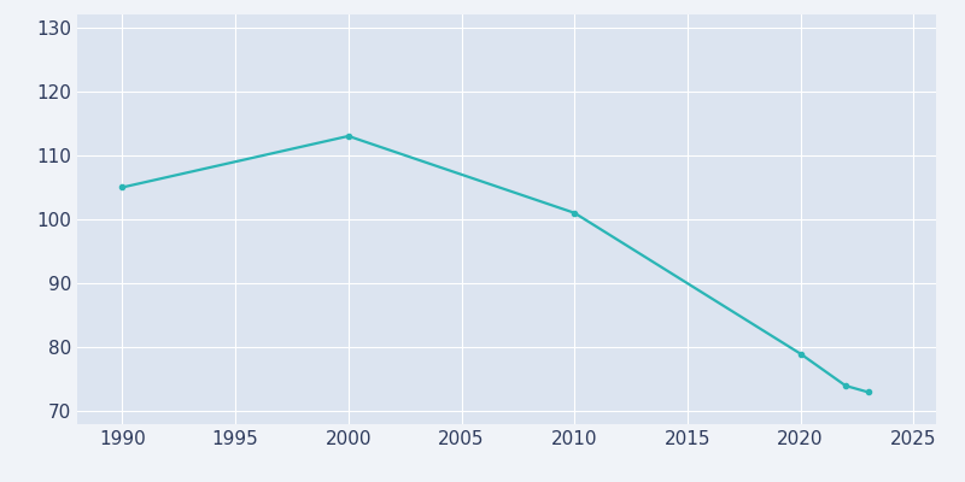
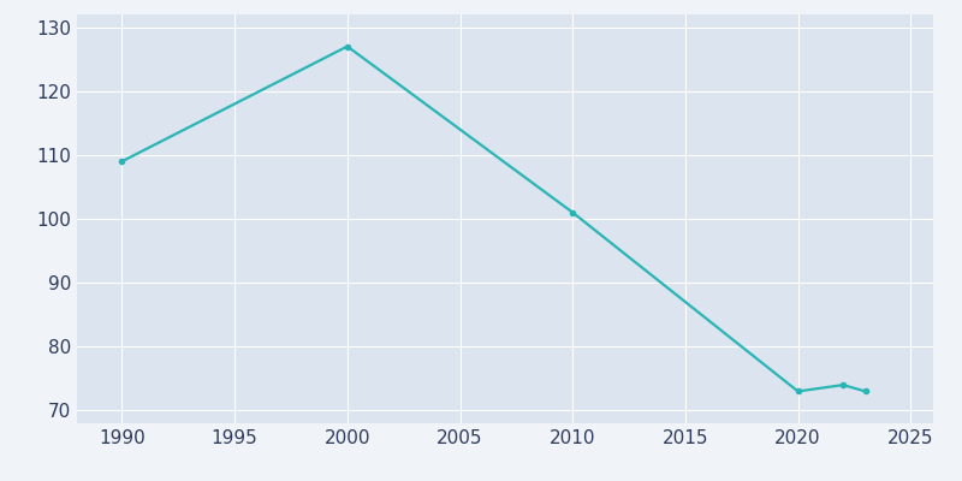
1990: 105 -> 109
2000: 113 -> 127
2020: 79 -> 73
